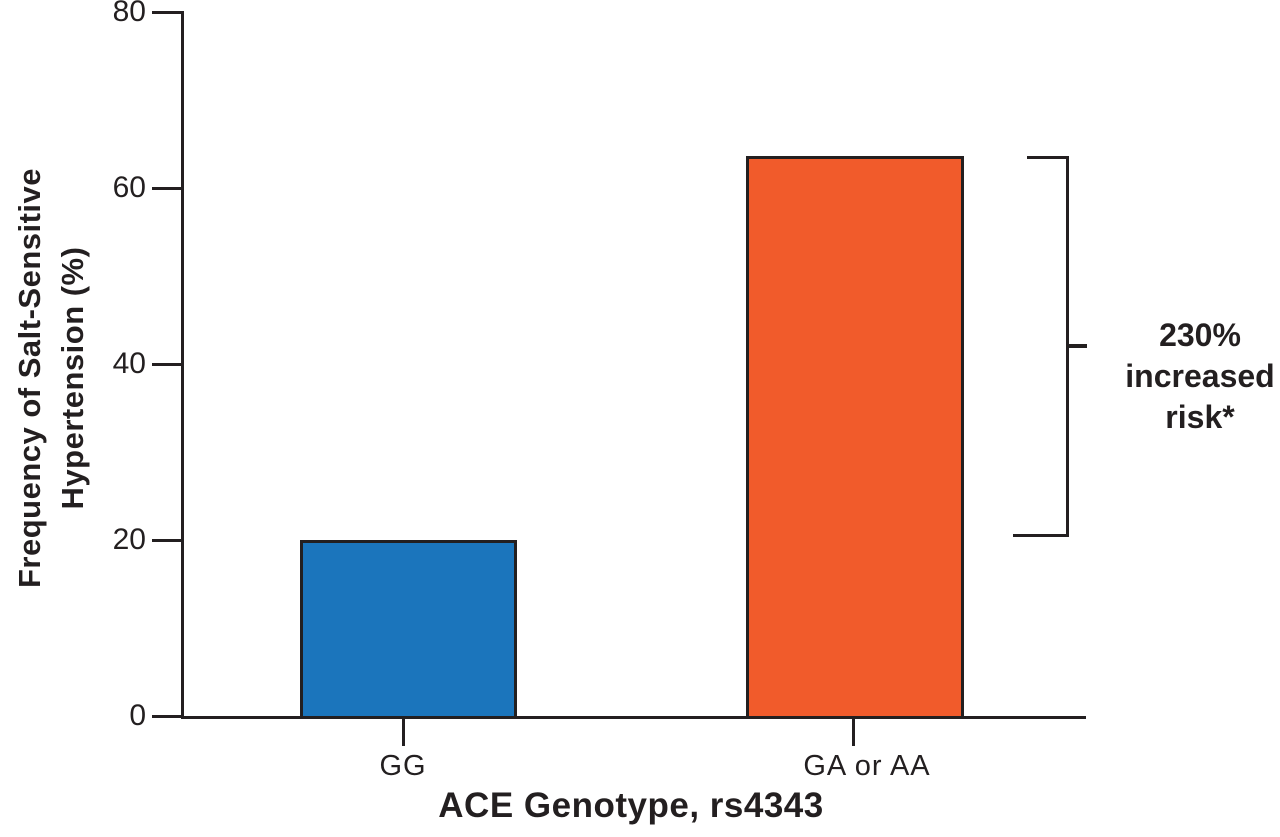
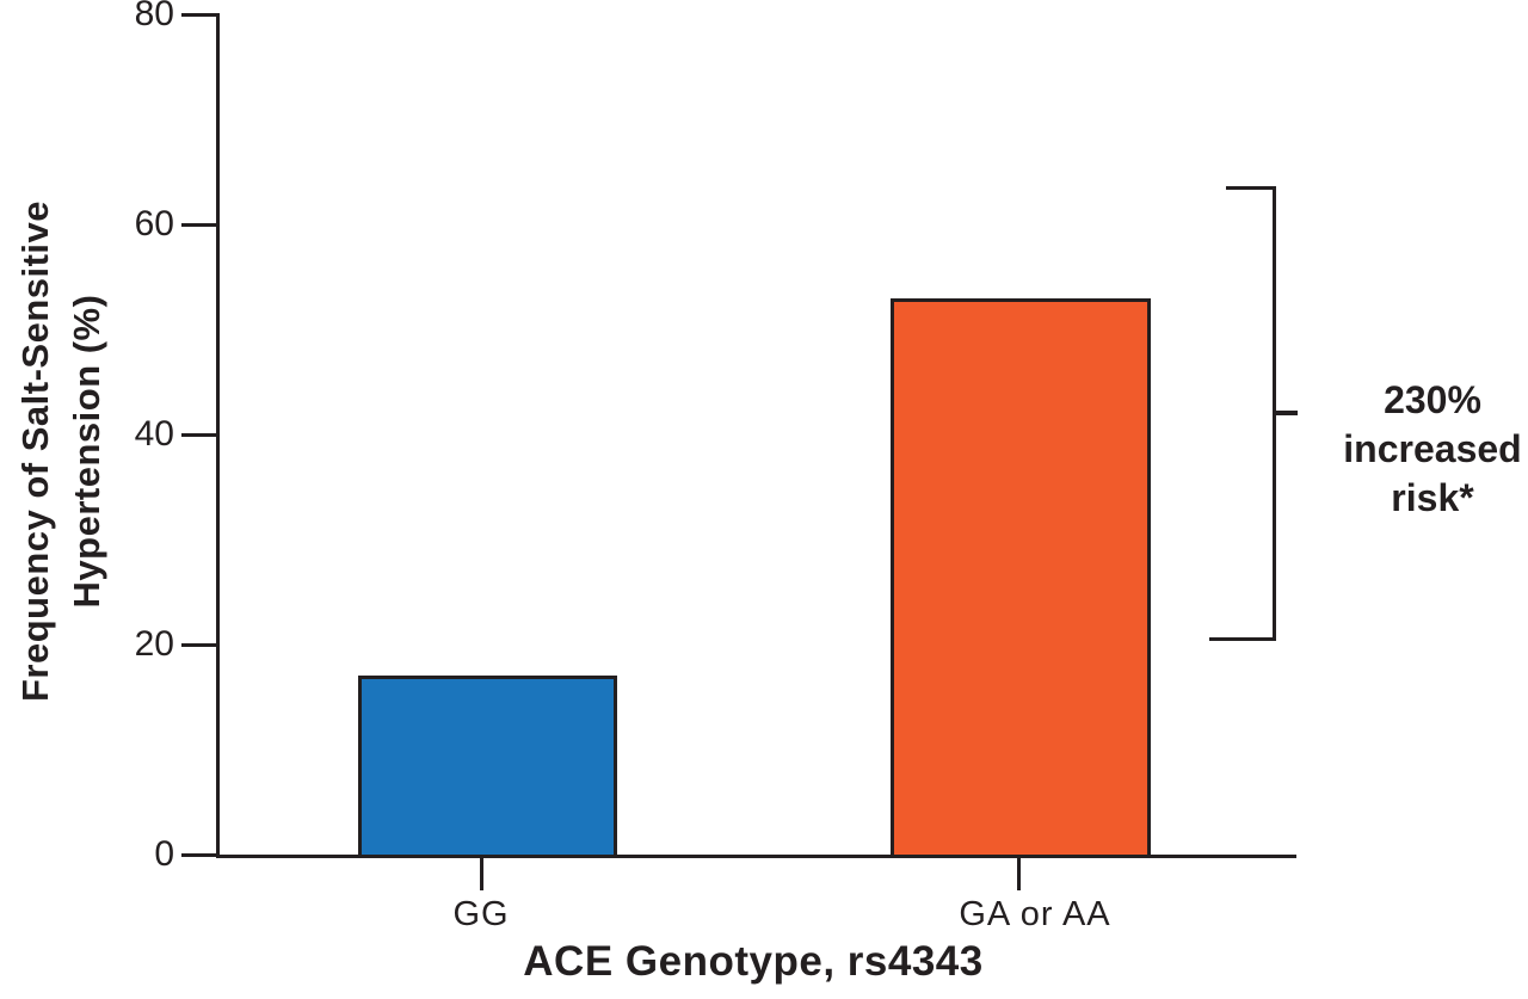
GG: 20 -> 17
GA or AA: 64 -> 53
